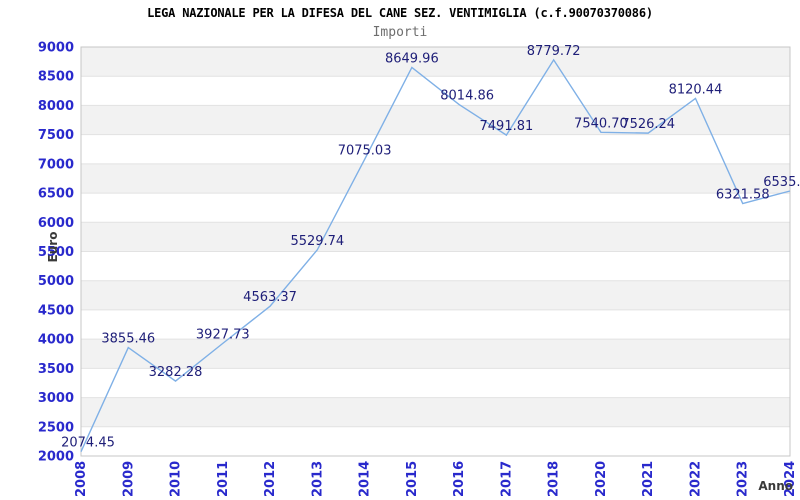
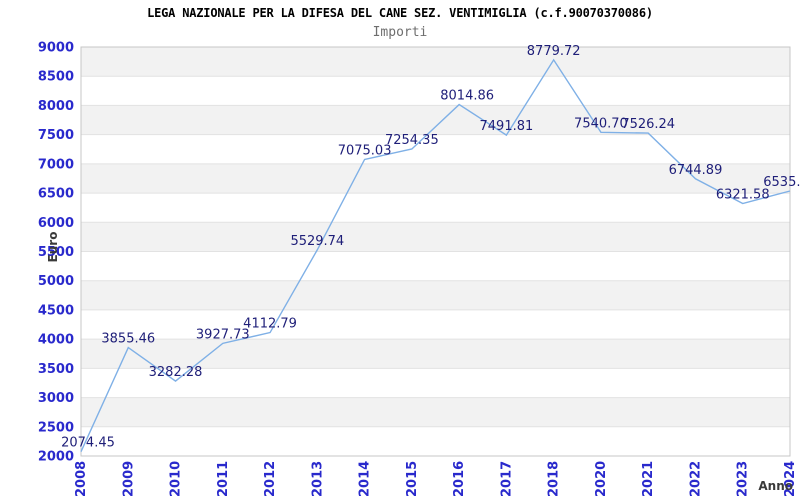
2012: 4563.37 -> 4112.79
2015: 8649.96 -> 7254.35
2022: 8120.44 -> 6744.89
